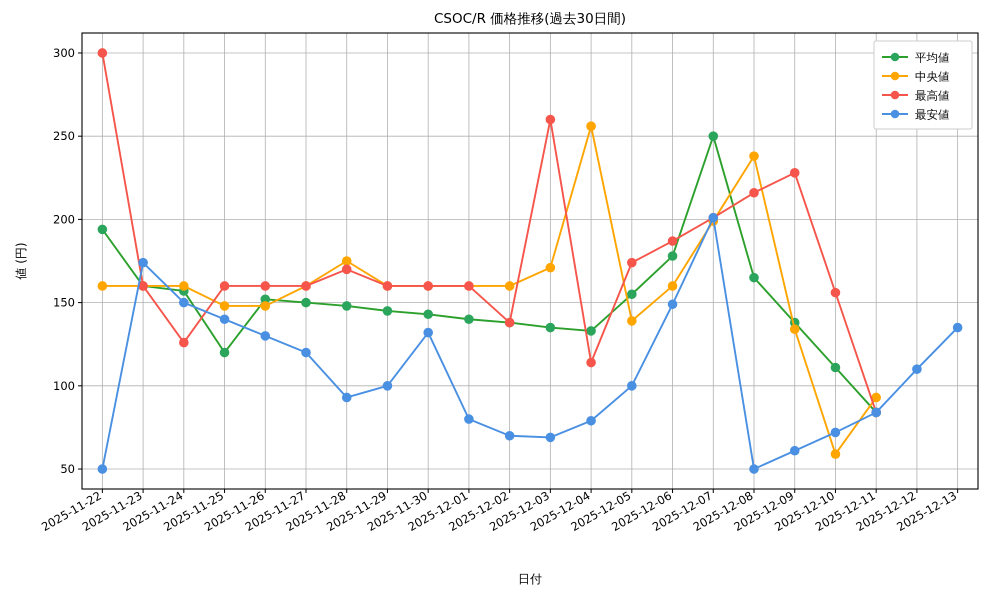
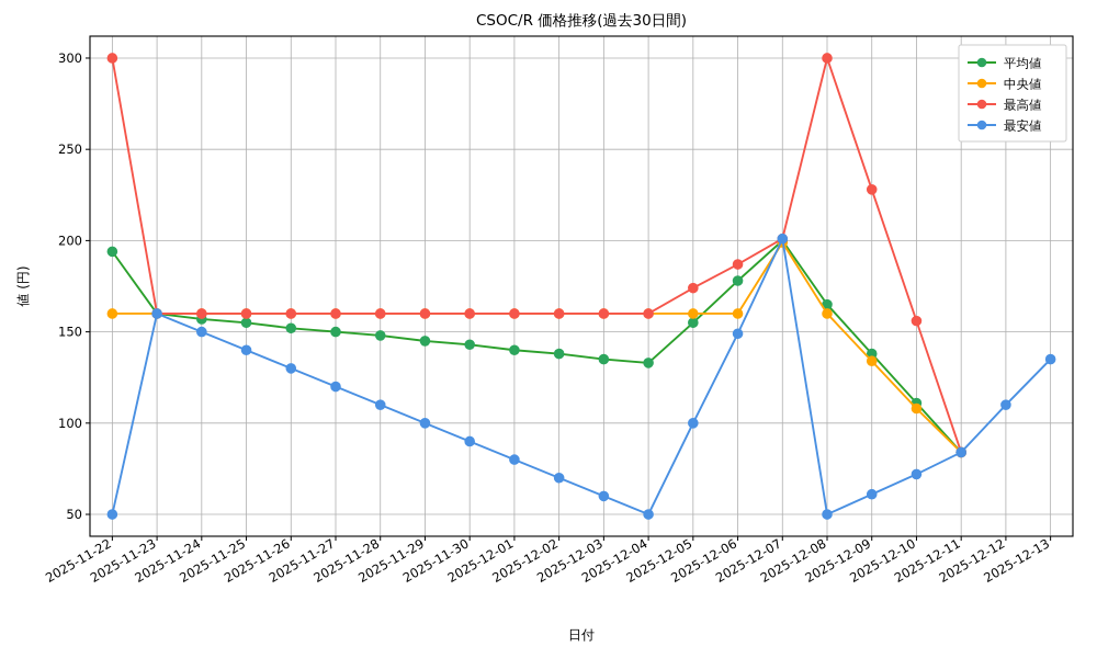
最安値/2025-11-23: 174 -> 160
最高値/2025-11-24: 126 -> 160
平均値/2025-11-25: 120 -> 155
中央値/2025-11-25: 148 -> 160
中央値/2025-11-26: 148 -> 160
中央値/2025-11-28: 175 -> 160
最高値/2025-11-28: 170 -> 160
最安値/2025-11-28: 93 -> 110
最安値/2025-11-30: 132 -> 90
最高値/2025-12-02: 138 -> 160
中央値/2025-12-03: 171 -> 160
最高値/2025-12-03: 260 -> 160
最安値/2025-12-03: 69 -> 60
中央値/2025-12-04: 256 -> 160
最高値/2025-12-04: 114 -> 160
最安値/2025-12-04: 79 -> 50
中央値/2025-12-05: 139 -> 160
平均値/2025-12-07: 250 -> 200
中央値/2025-12-08: 238 -> 160
最高値/2025-12-08: 216 -> 300
中央値/2025-12-10: 59 -> 108
中央値/2025-12-11: 93 -> 84
